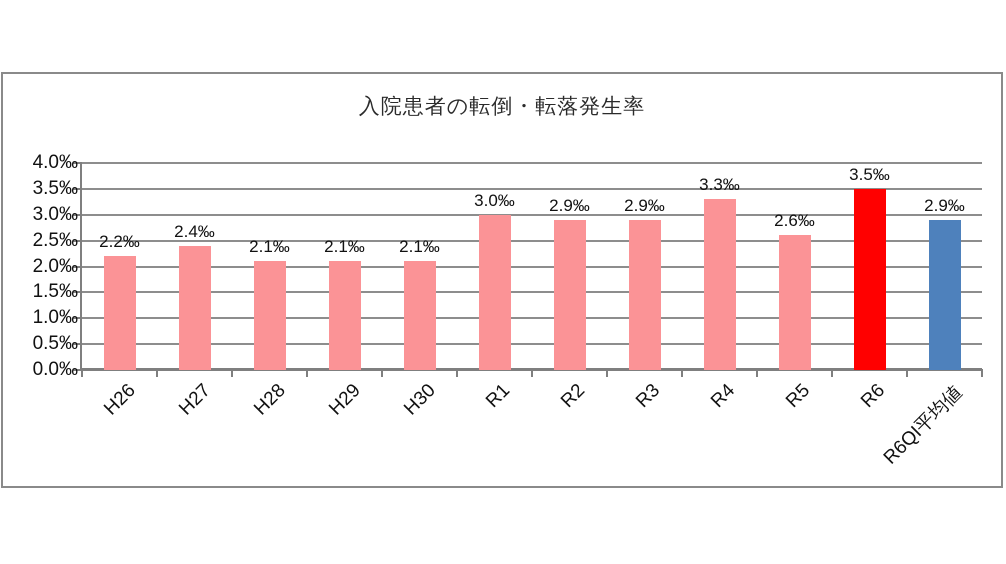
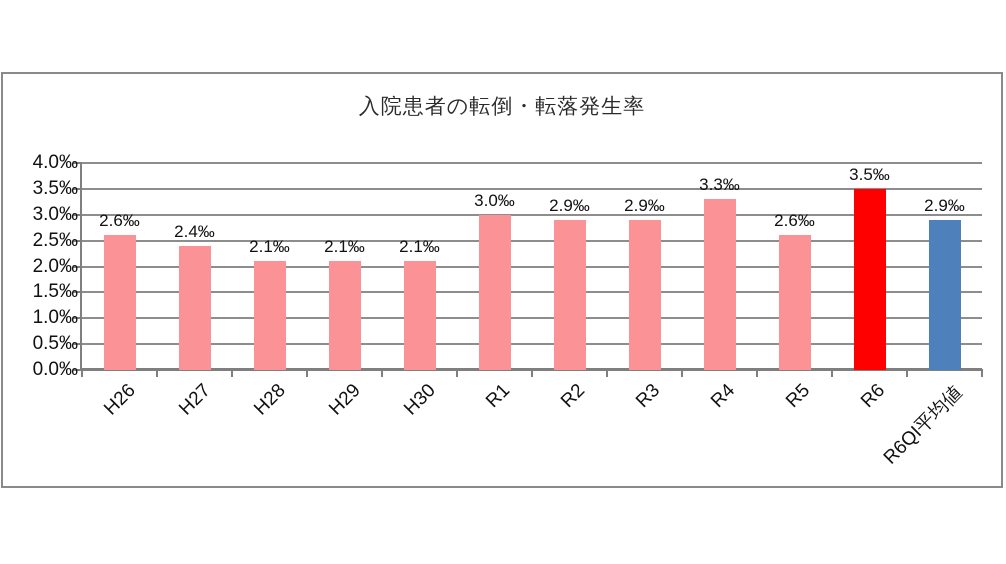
H26: 2.2 -> 2.6
